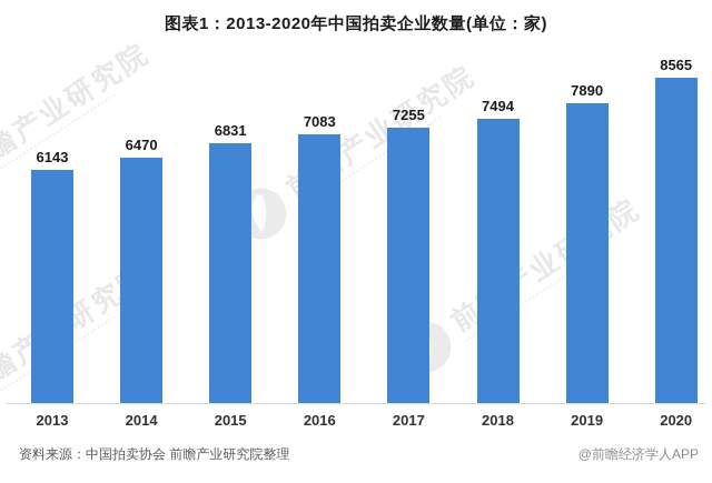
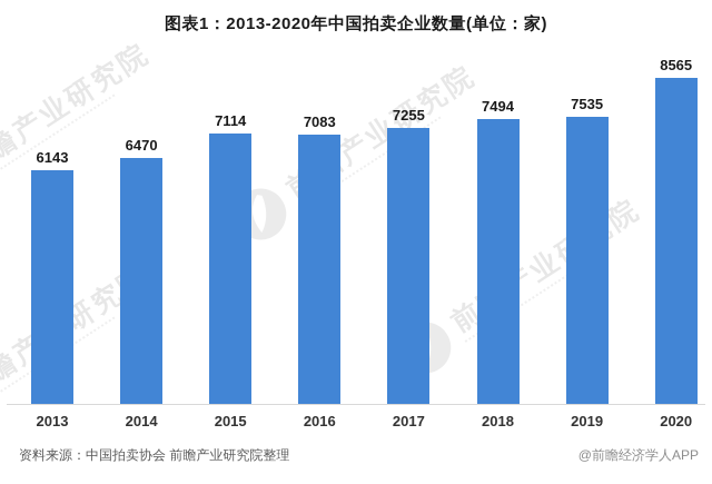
2015: 6831 -> 7114
2019: 7890 -> 7535
